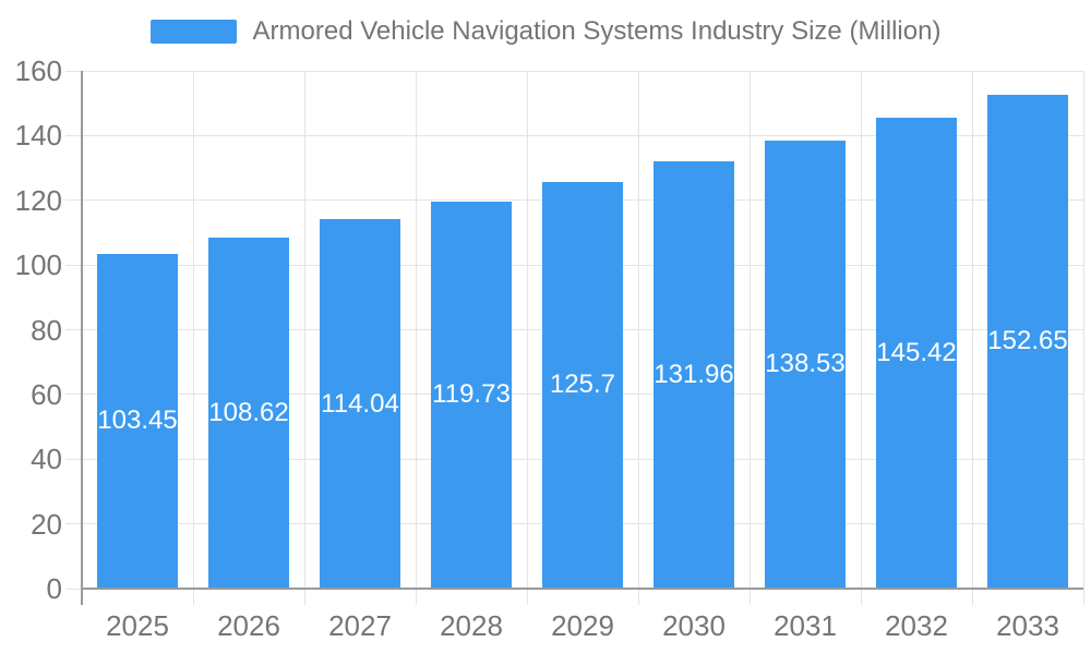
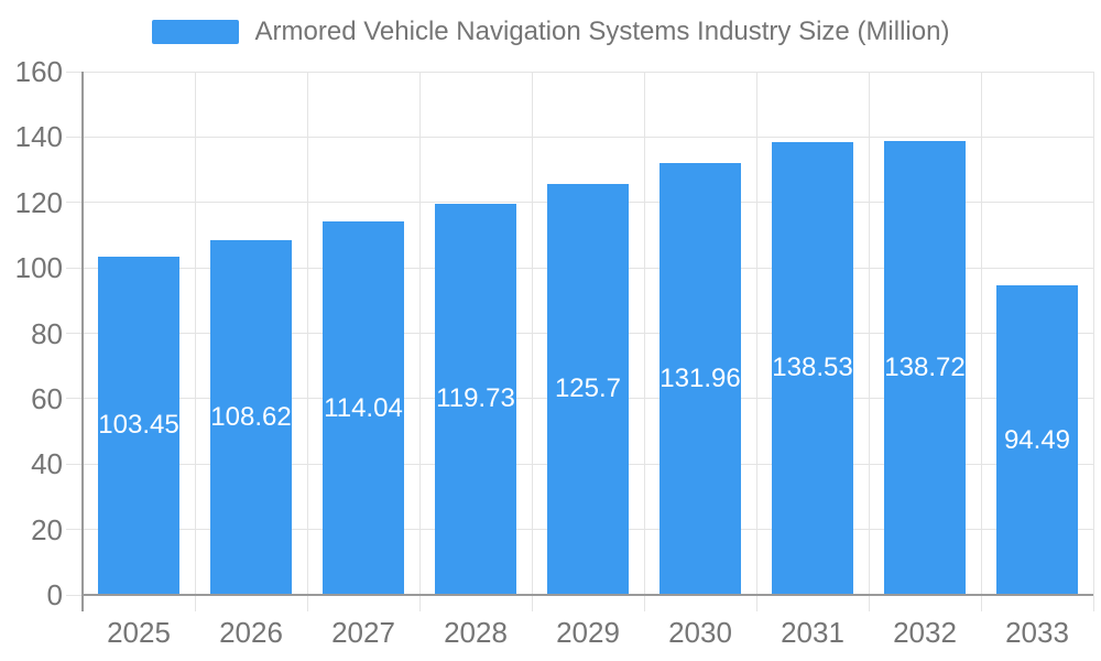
2032: 145.42 -> 138.72
2033: 152.65 -> 94.49
